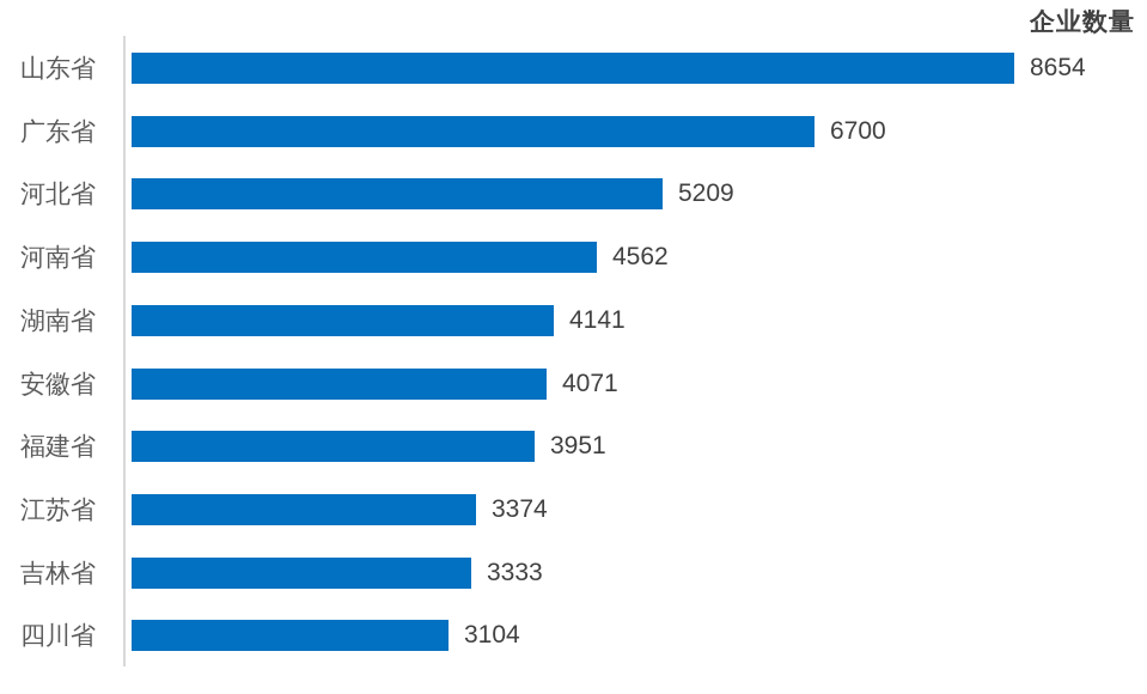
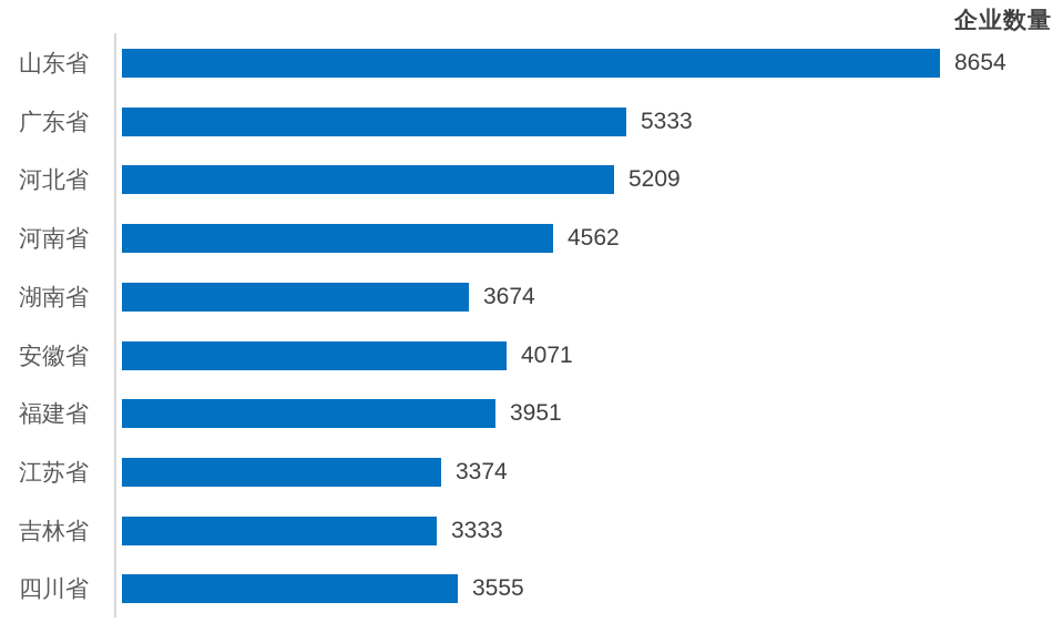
广东省: 6700 -> 5333
湖南省: 4141 -> 3674
四川省: 3104 -> 3555
